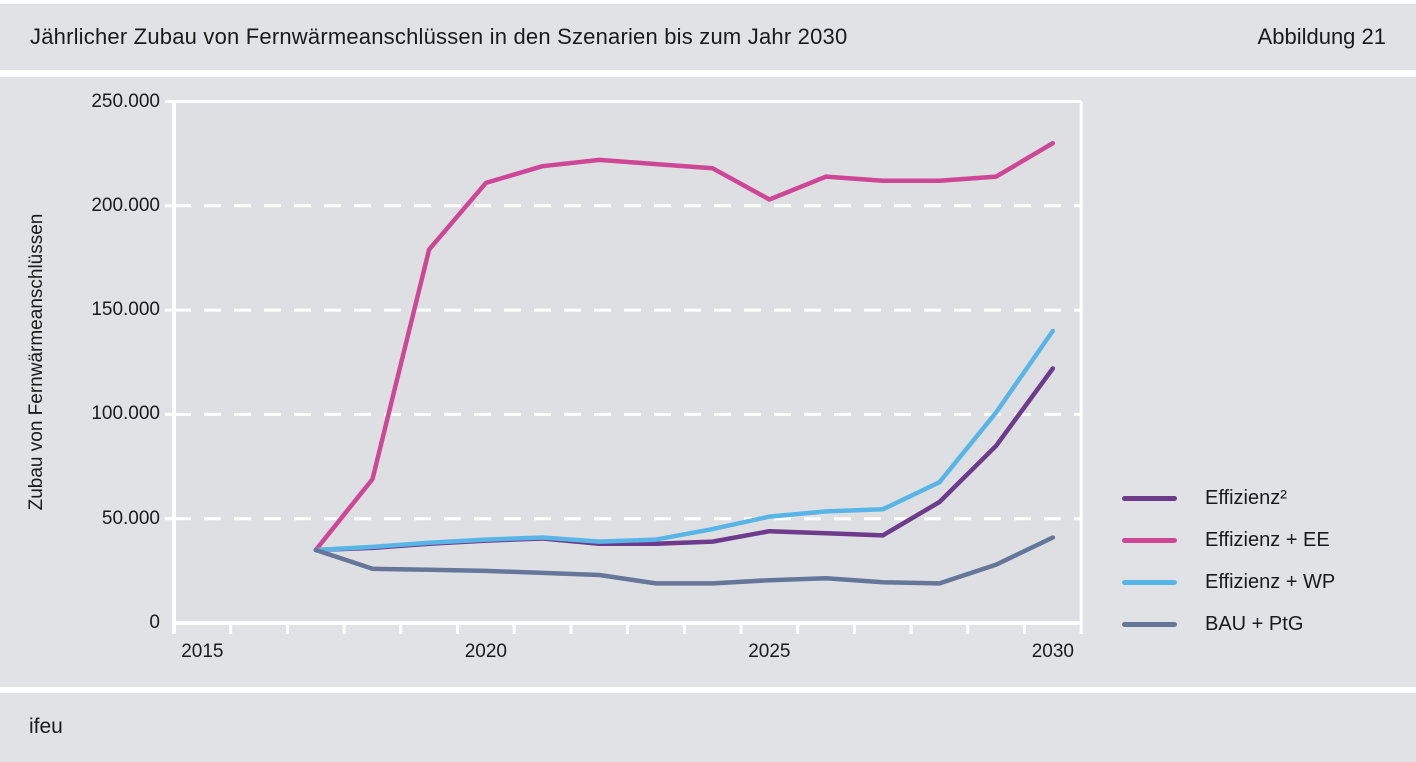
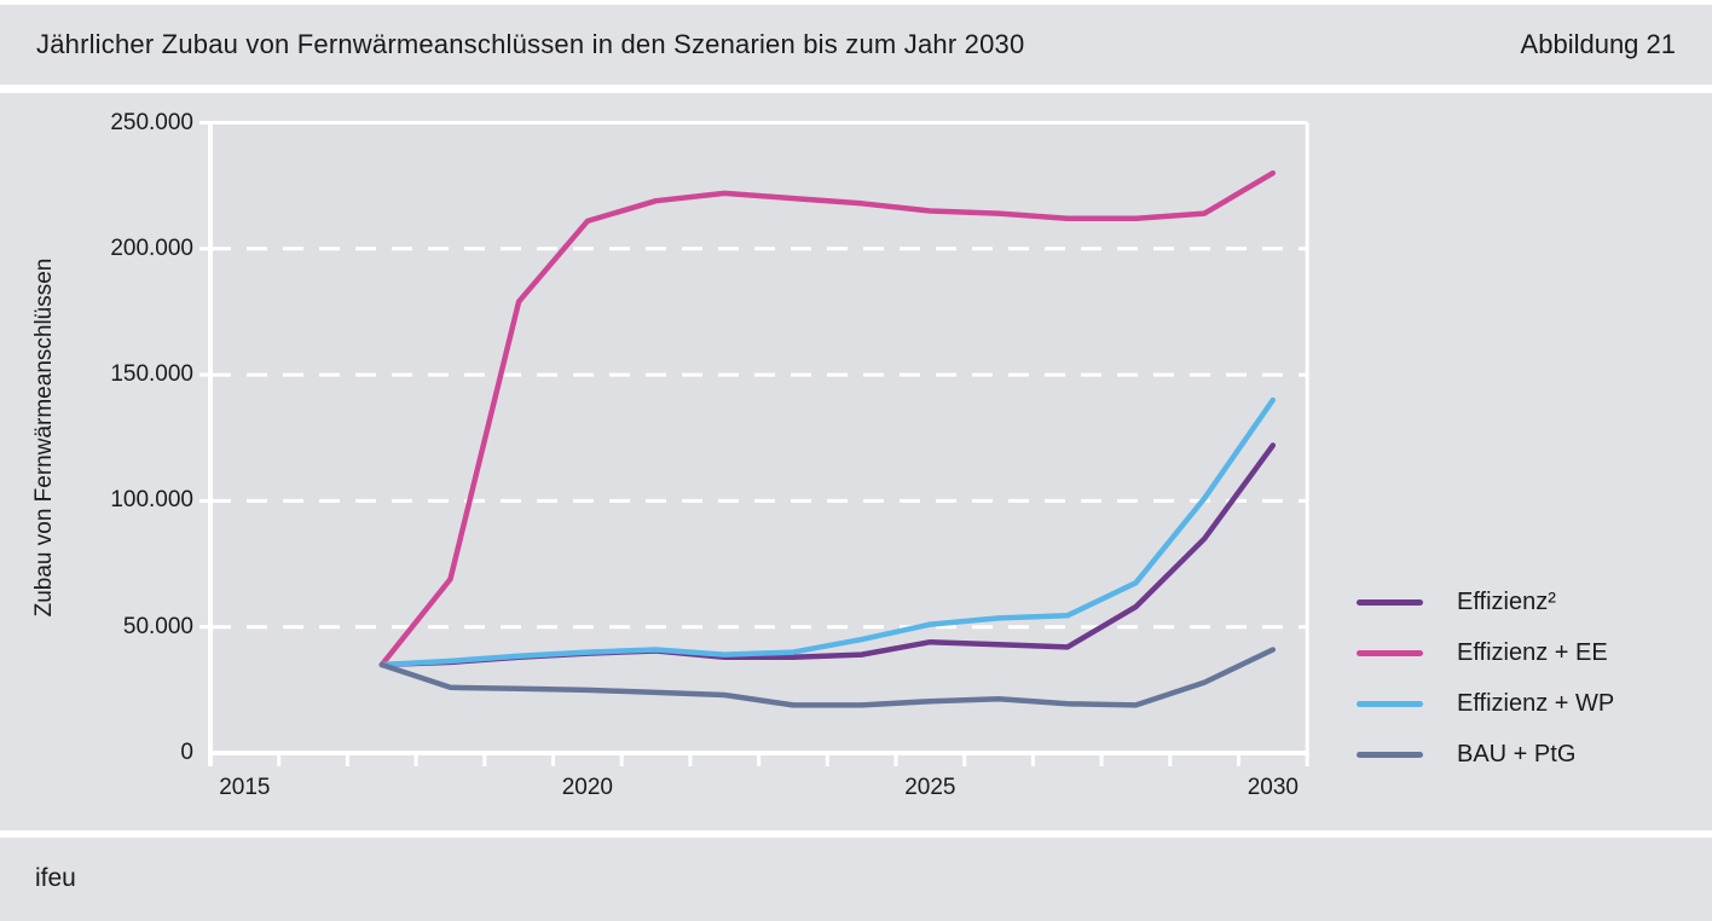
Effizienz + EE/2025: 203000 -> 215000
